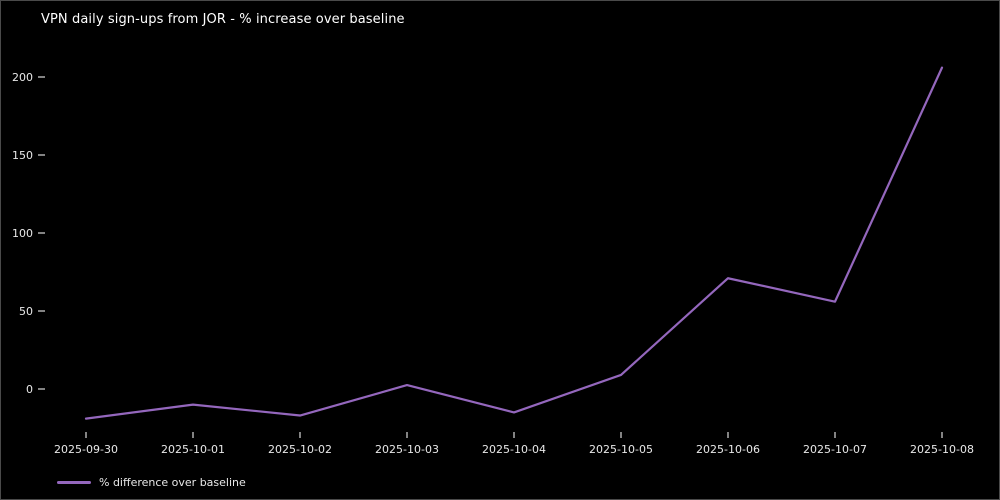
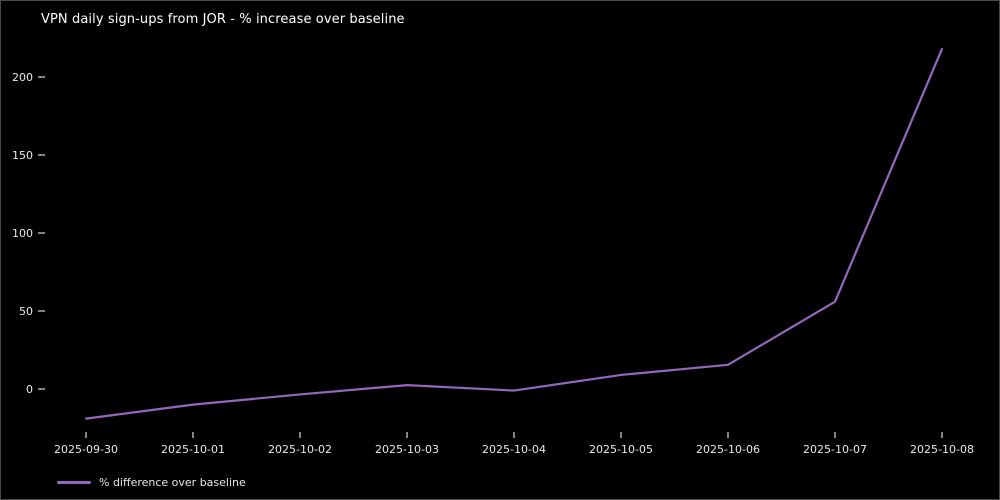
2025-10-02: -17 -> -4
2025-10-04: -15 -> -1
2025-10-06: 71 -> 16
2025-10-08: 206 -> 218
